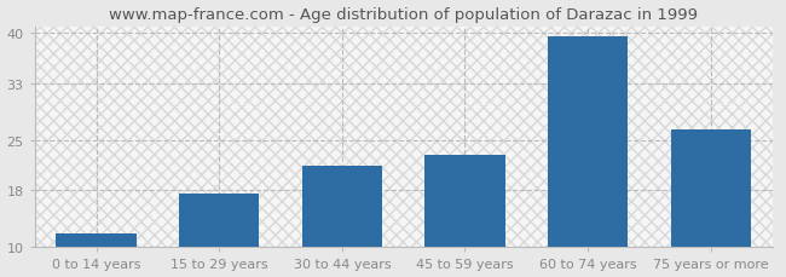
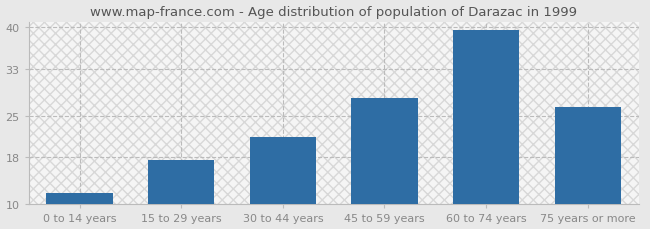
45 to 59 years: 23.0 -> 28.0
